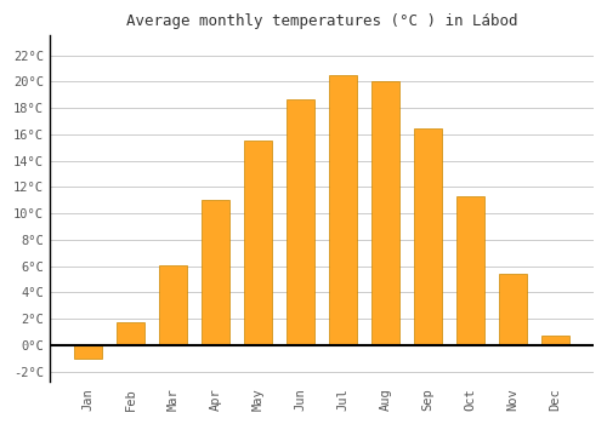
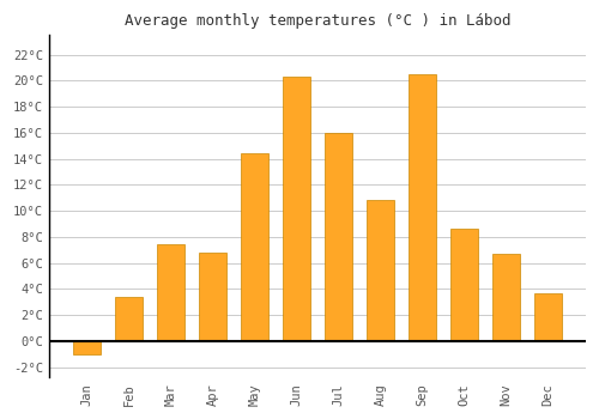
Feb: 1.7°C -> 3.4°C
Mar: 6.1°C -> 7.4°C
Apr: 11.0°C -> 6.8°C
May: 15.5°C -> 14.4°C
Jun: 18.7°C -> 20.3°C
Jul: 20.5°C -> 16.0°C
Aug: 20.0°C -> 10.8°C
Sep: 16.5°C -> 20.5°C
Oct: 11.3°C -> 8.6°C
Nov: 5.4°C -> 6.7°C
Dec: 0.7°C -> 3.7°C
